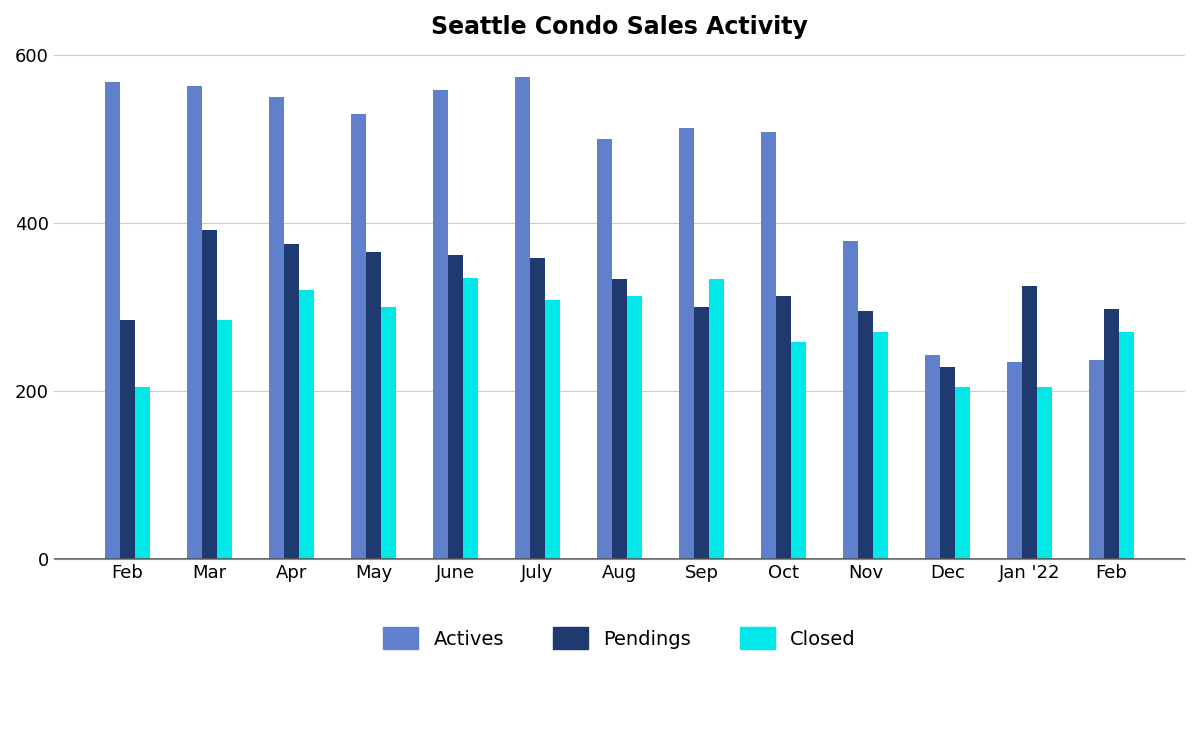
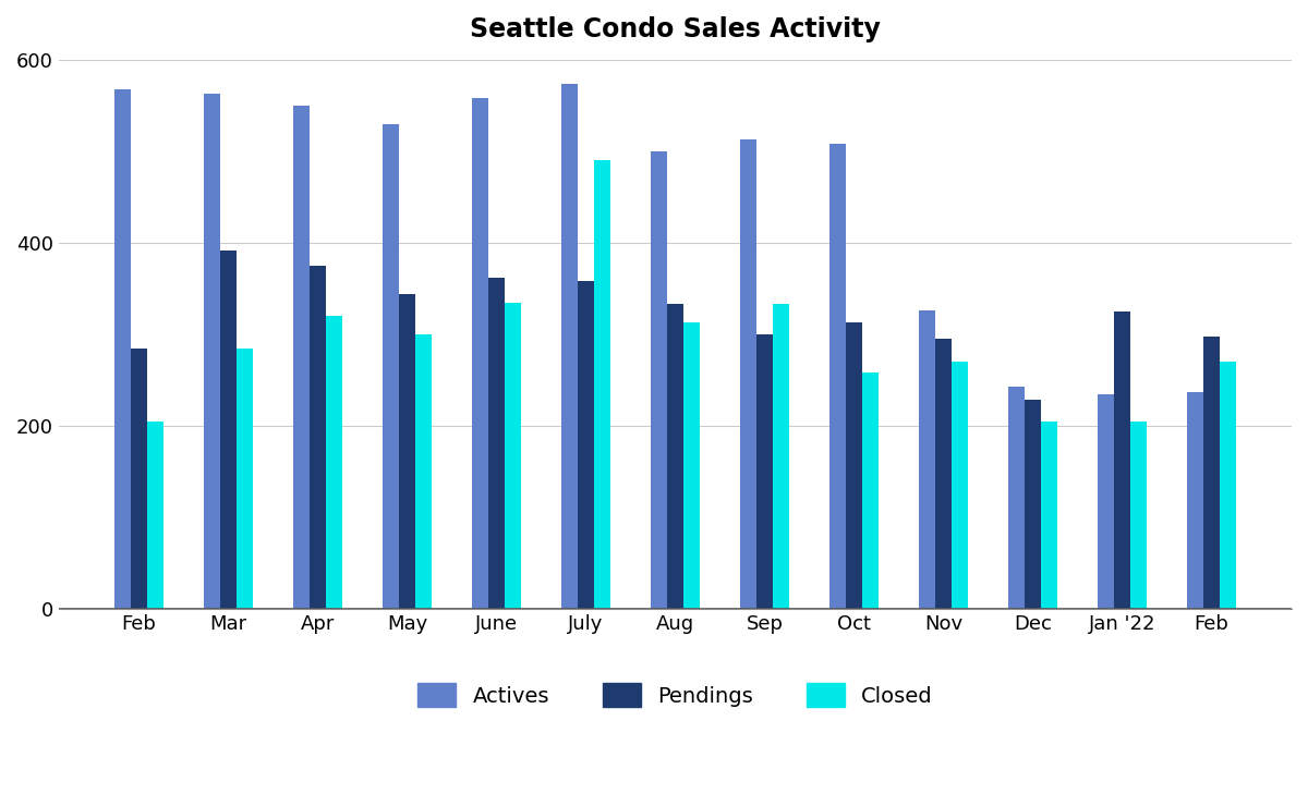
Pendings/May: 365 -> 344
Closed/July: 308 -> 490
Actives/Nov: 378 -> 326
